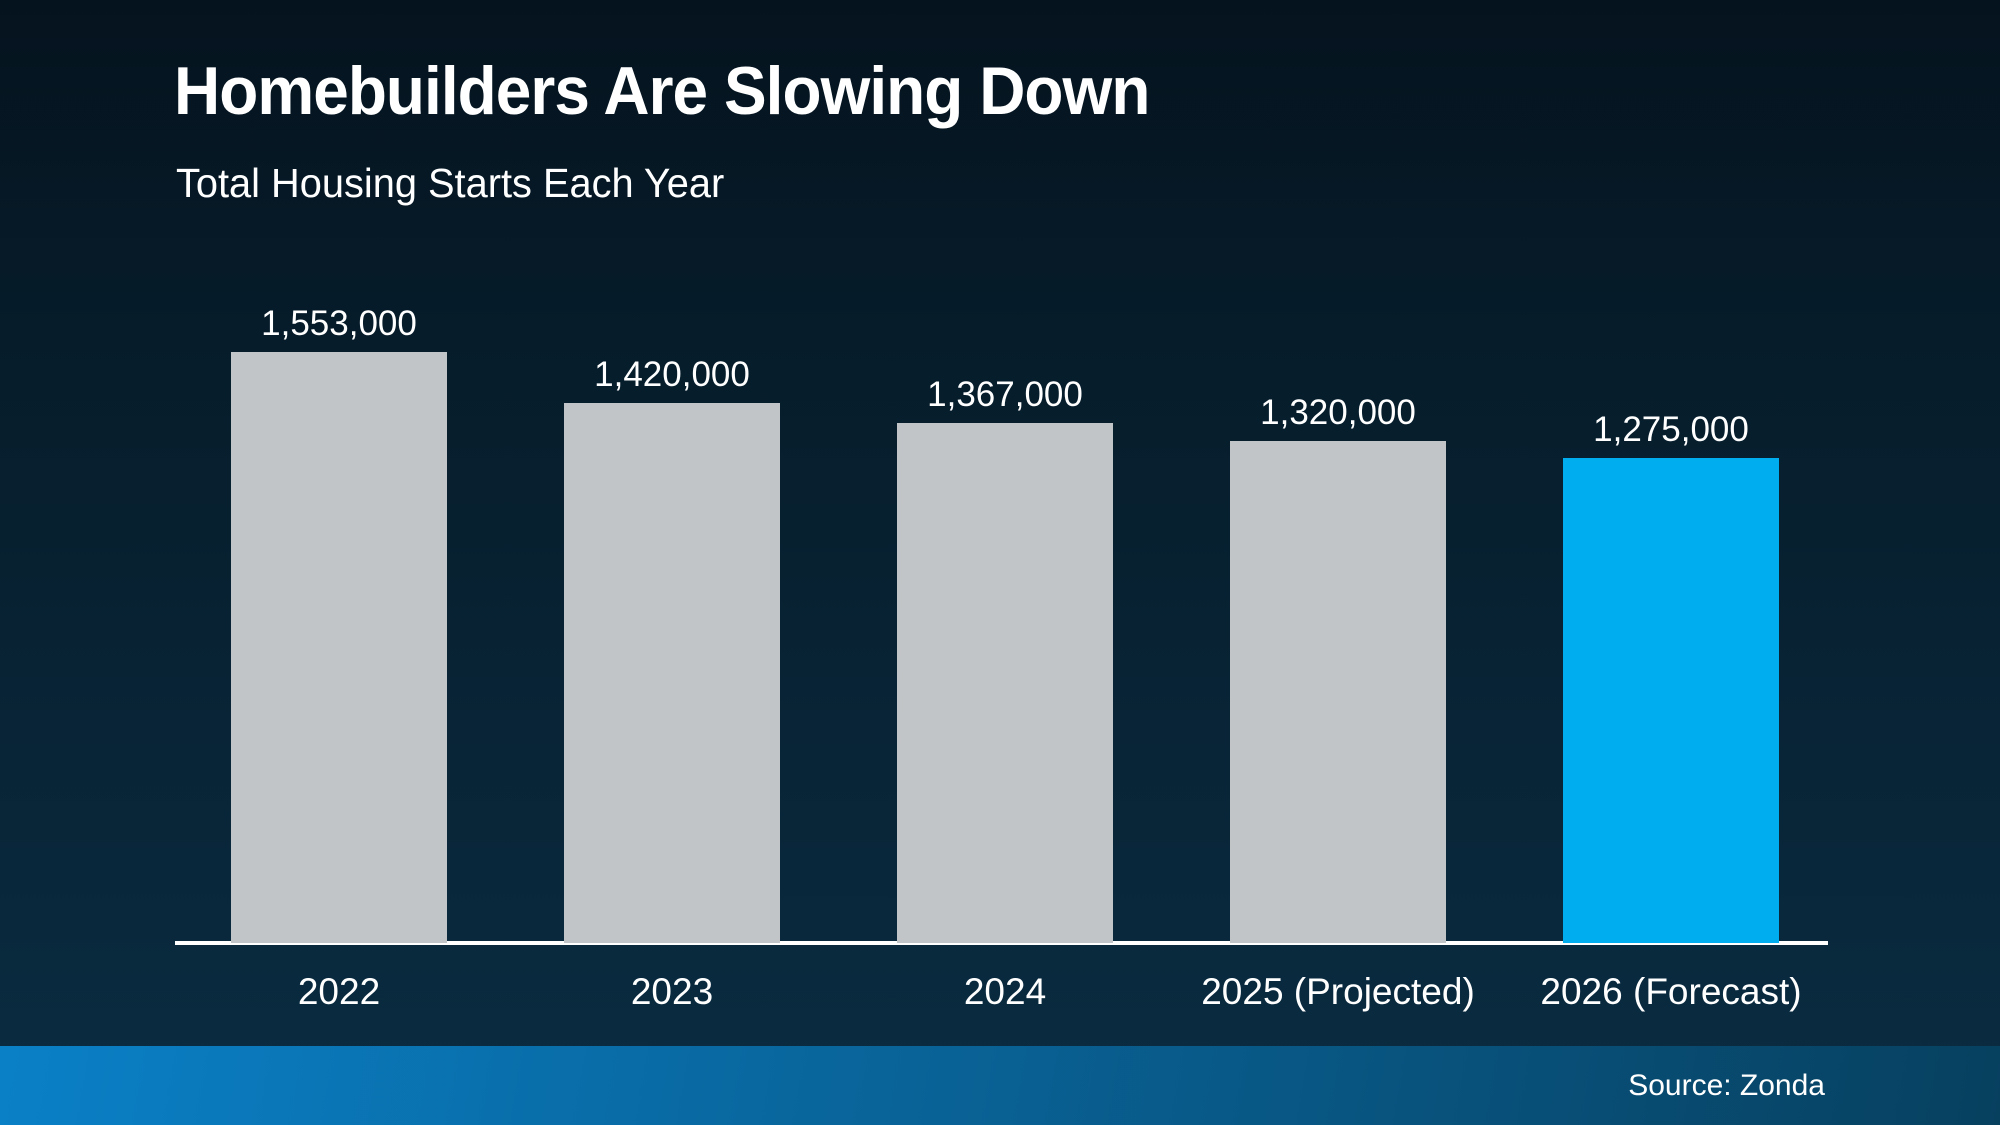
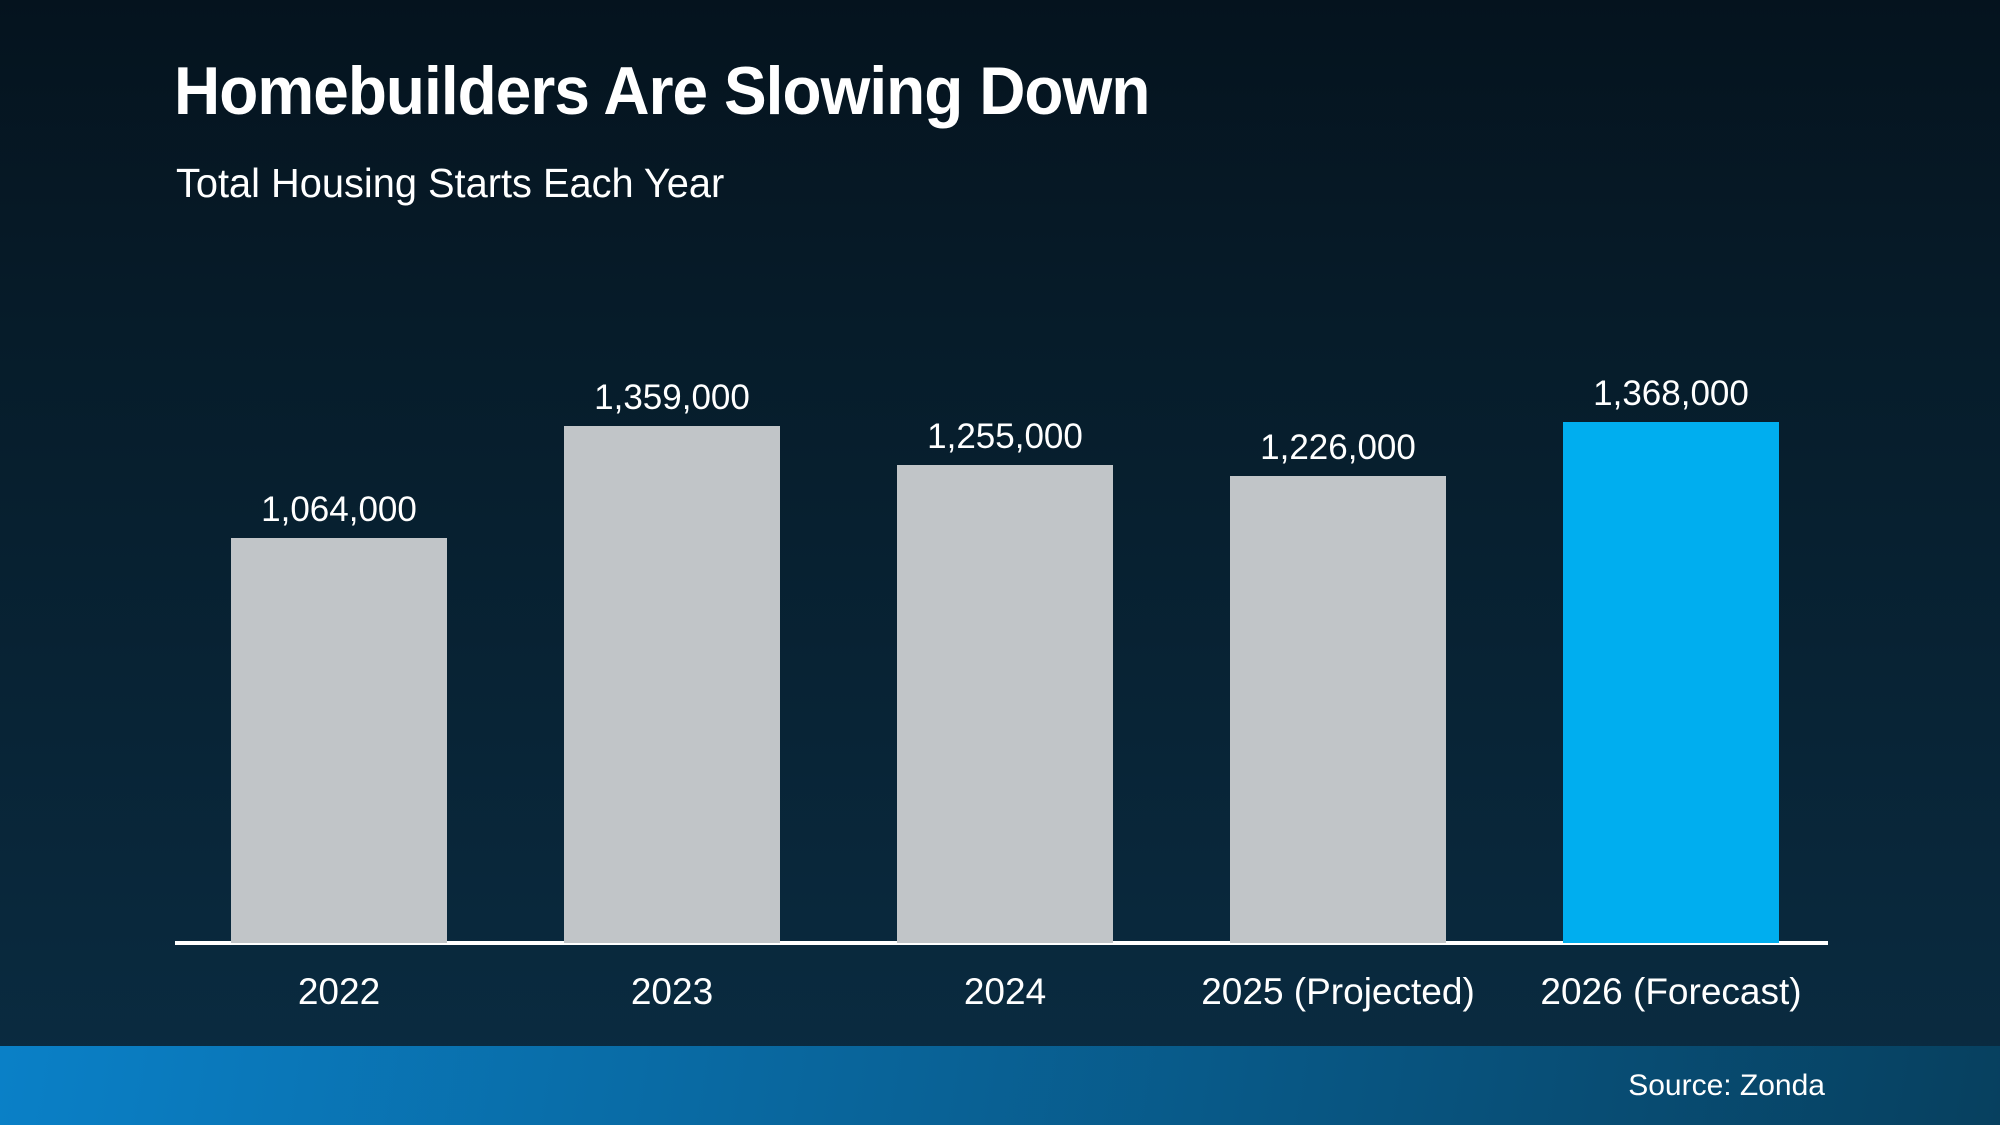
2022: 1,553,000 -> 1,064,000
2023: 1,420,000 -> 1,359,000
2024: 1,367,000 -> 1,255,000
2025 (Projected): 1,320,000 -> 1,226,000
2026 (Forecast): 1,275,000 -> 1,368,000
